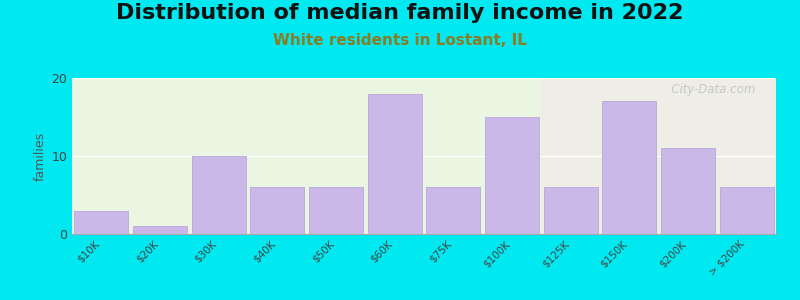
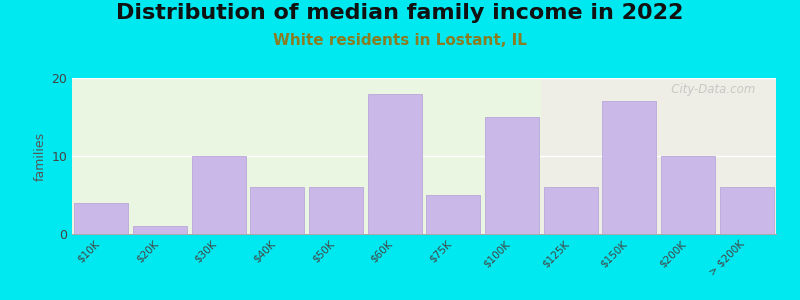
$10K: 3 -> 4
$75K: 6 -> 5
$200K: 11 -> 10
